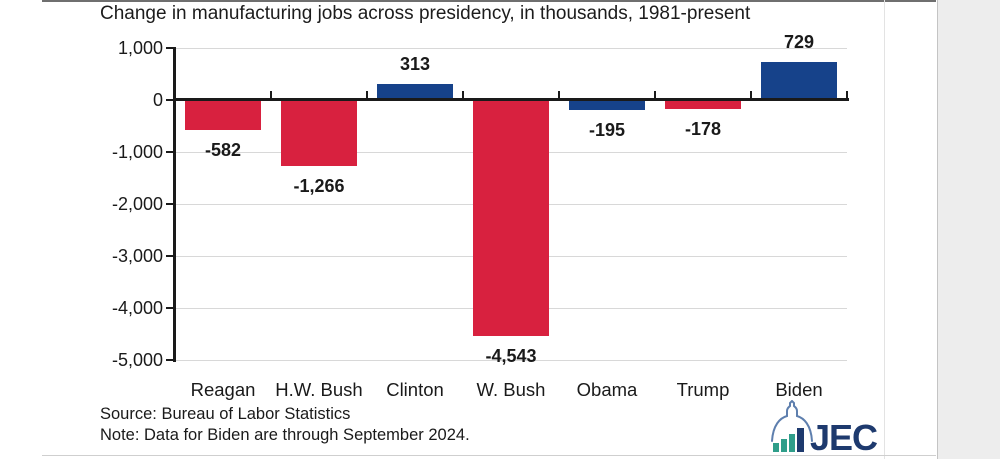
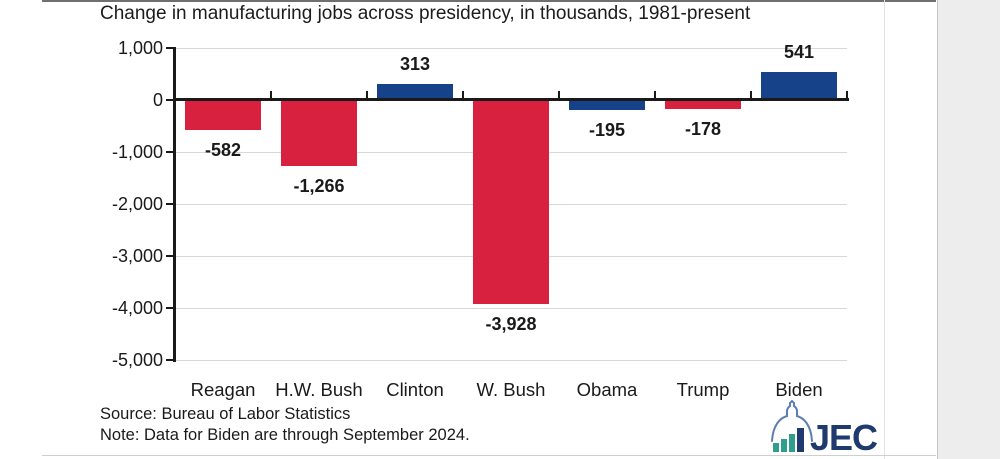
W. Bush: -4,543 -> -3,928
Biden: 729 -> 541
